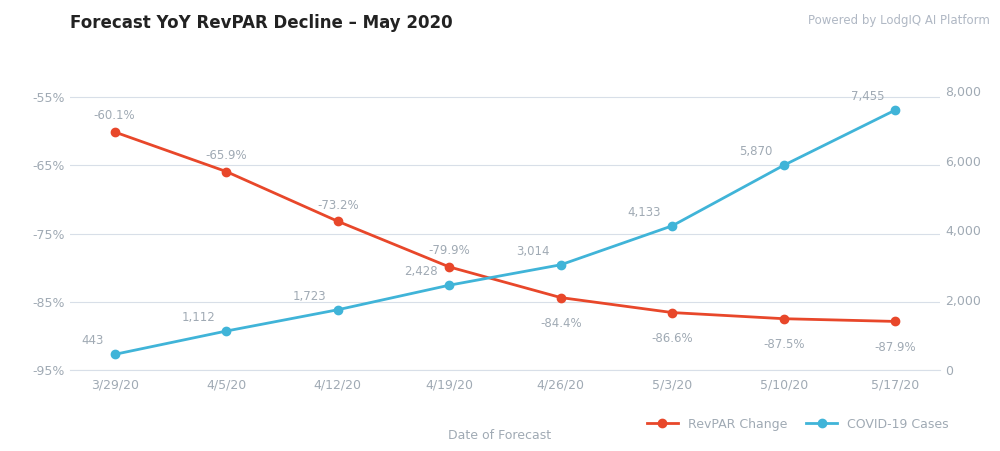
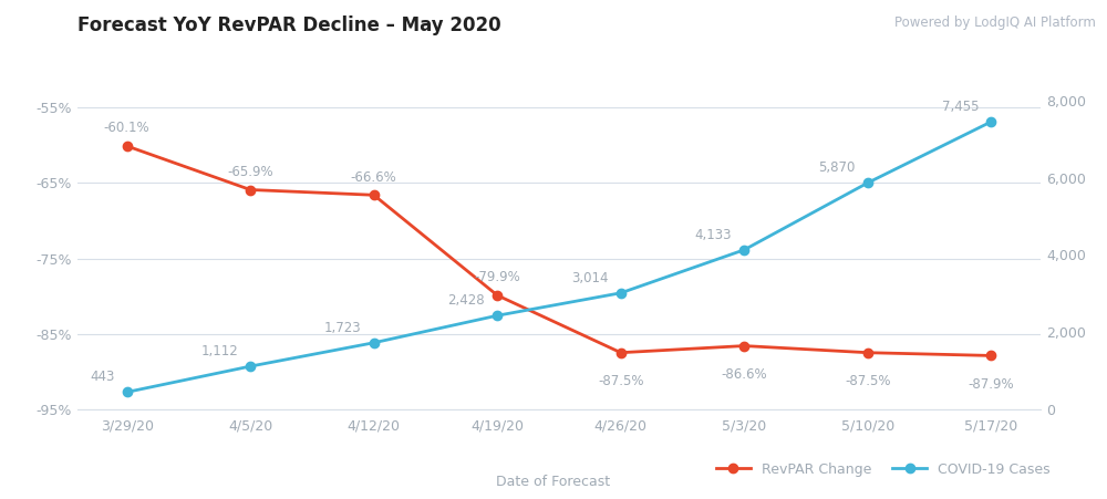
RevPAR Change/4/12/20: -73.2% -> -66.6%
RevPAR Change/4/26/20: -84.4% -> -87.5%
